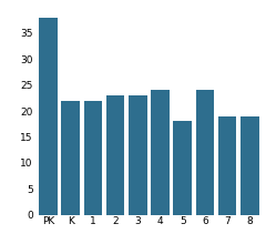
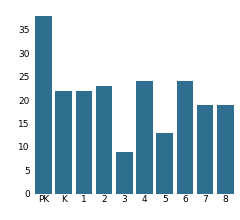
3: 23 -> 9
5: 18 -> 13
